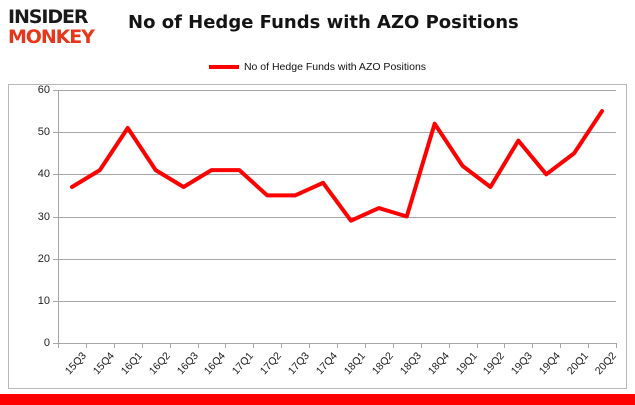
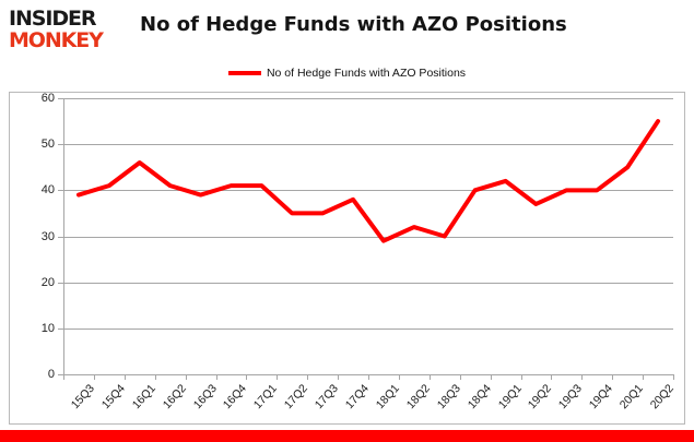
15Q3: 37 -> 39
16Q1: 51 -> 46
16Q3: 37 -> 39
18Q4: 52 -> 40
19Q3: 48 -> 40
